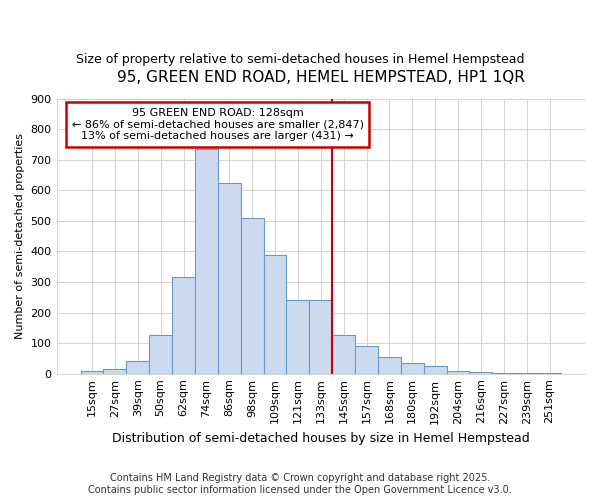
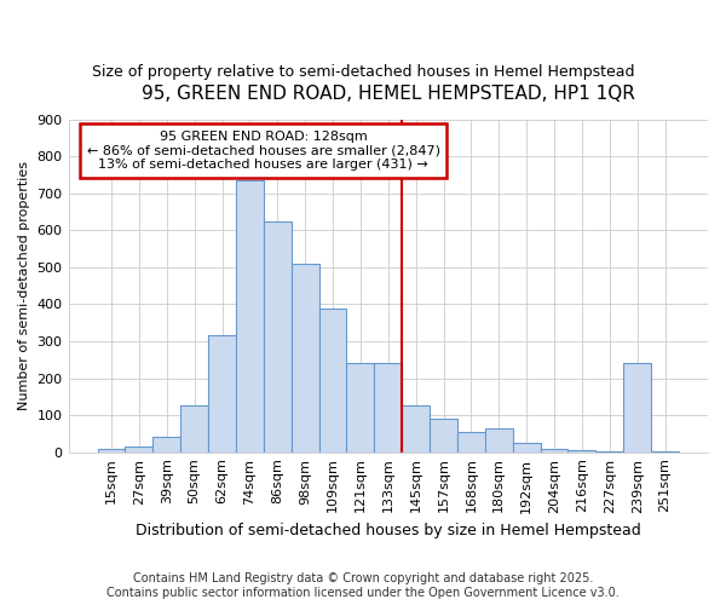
180sqm: 35 -> 65
239sqm: 2 -> 240
